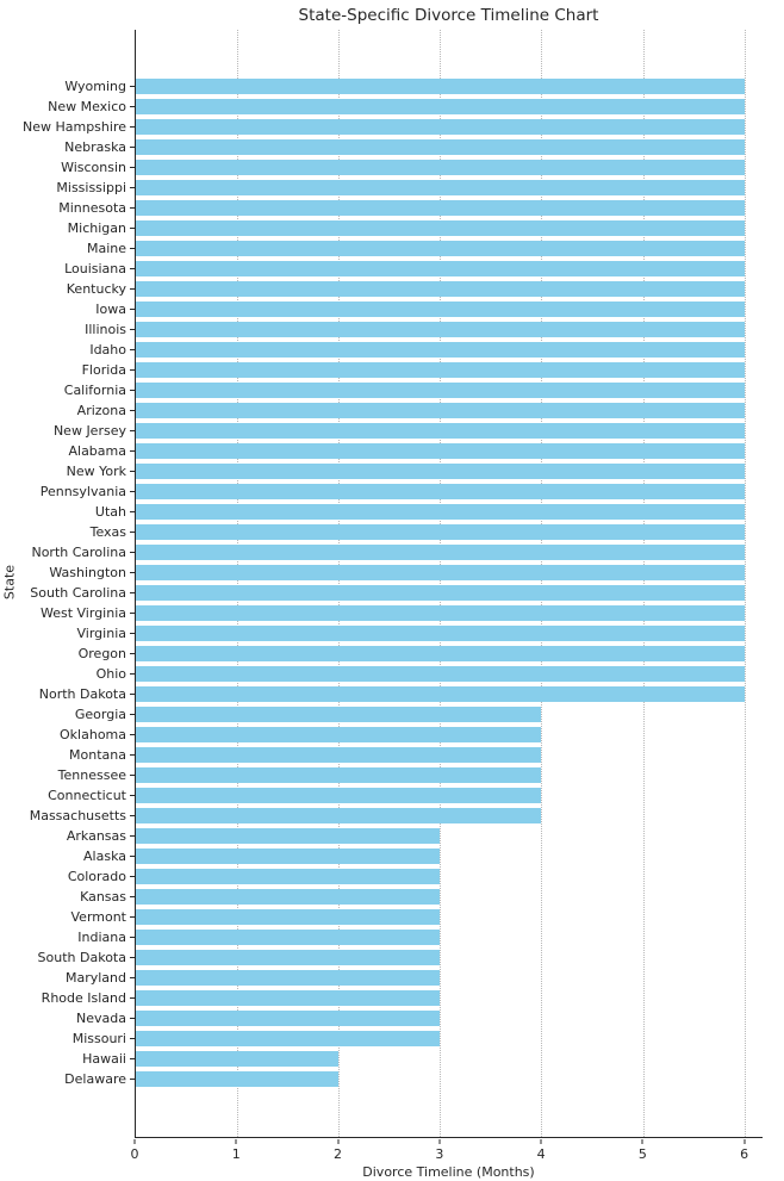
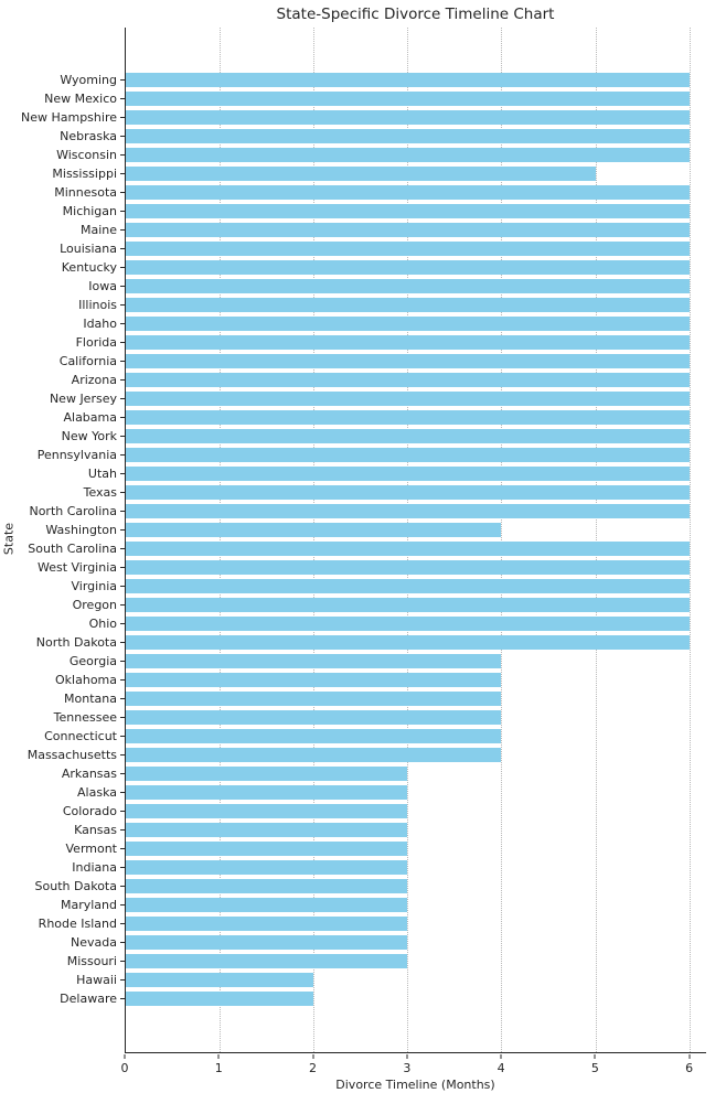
Mississippi: 6 -> 5
Washington: 6 -> 4
